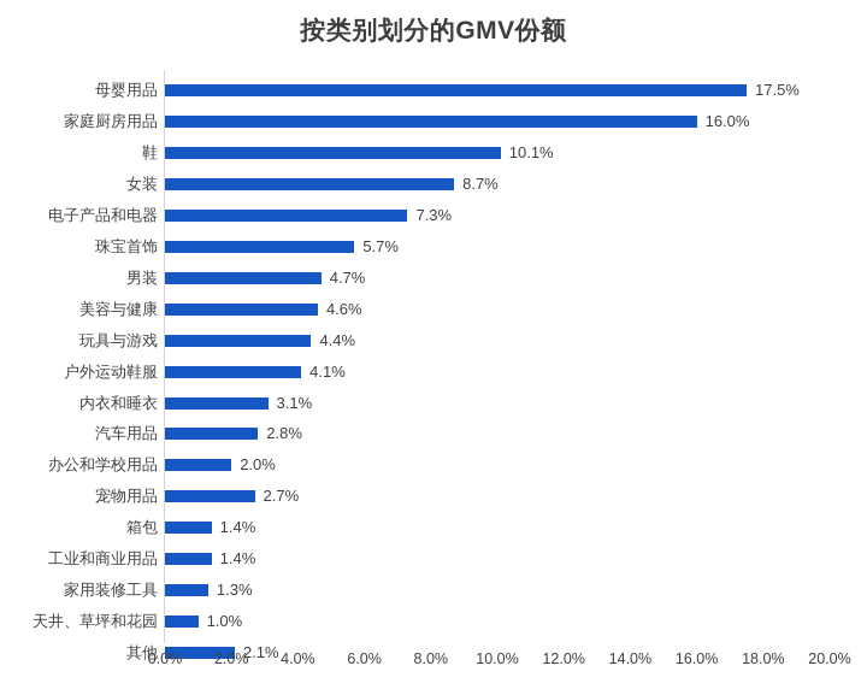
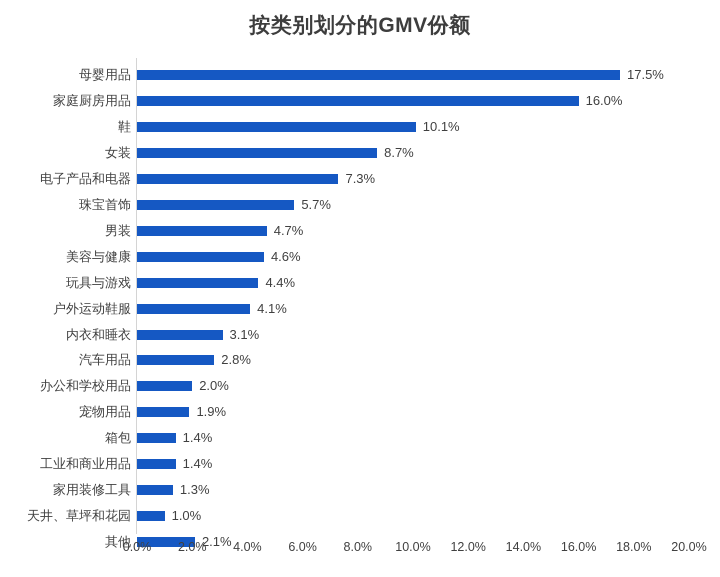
宠物用品: 2.7% -> 1.9%
